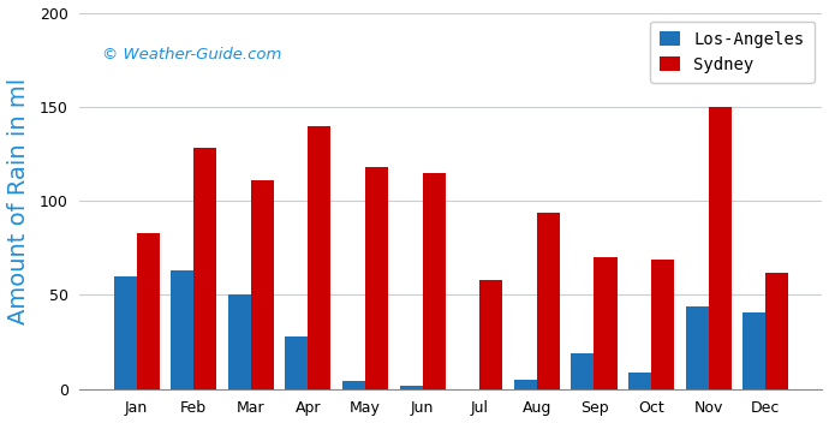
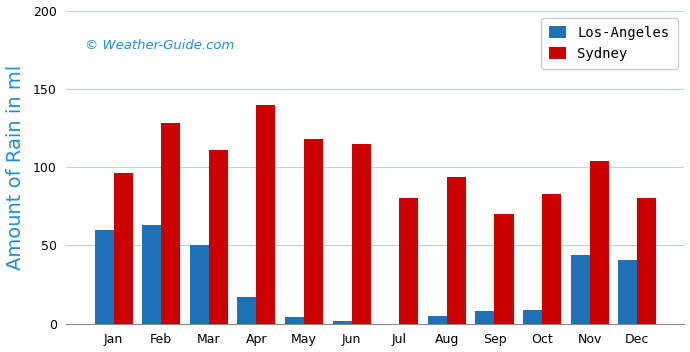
Sydney/Jan: 83 -> 96
Los-Angeles/Apr: 28 -> 17
Sydney/Jul: 58 -> 80
Los-Angeles/Sep: 19 -> 8
Sydney/Oct: 69 -> 83
Sydney/Nov: 150 -> 104
Sydney/Dec: 62 -> 80
